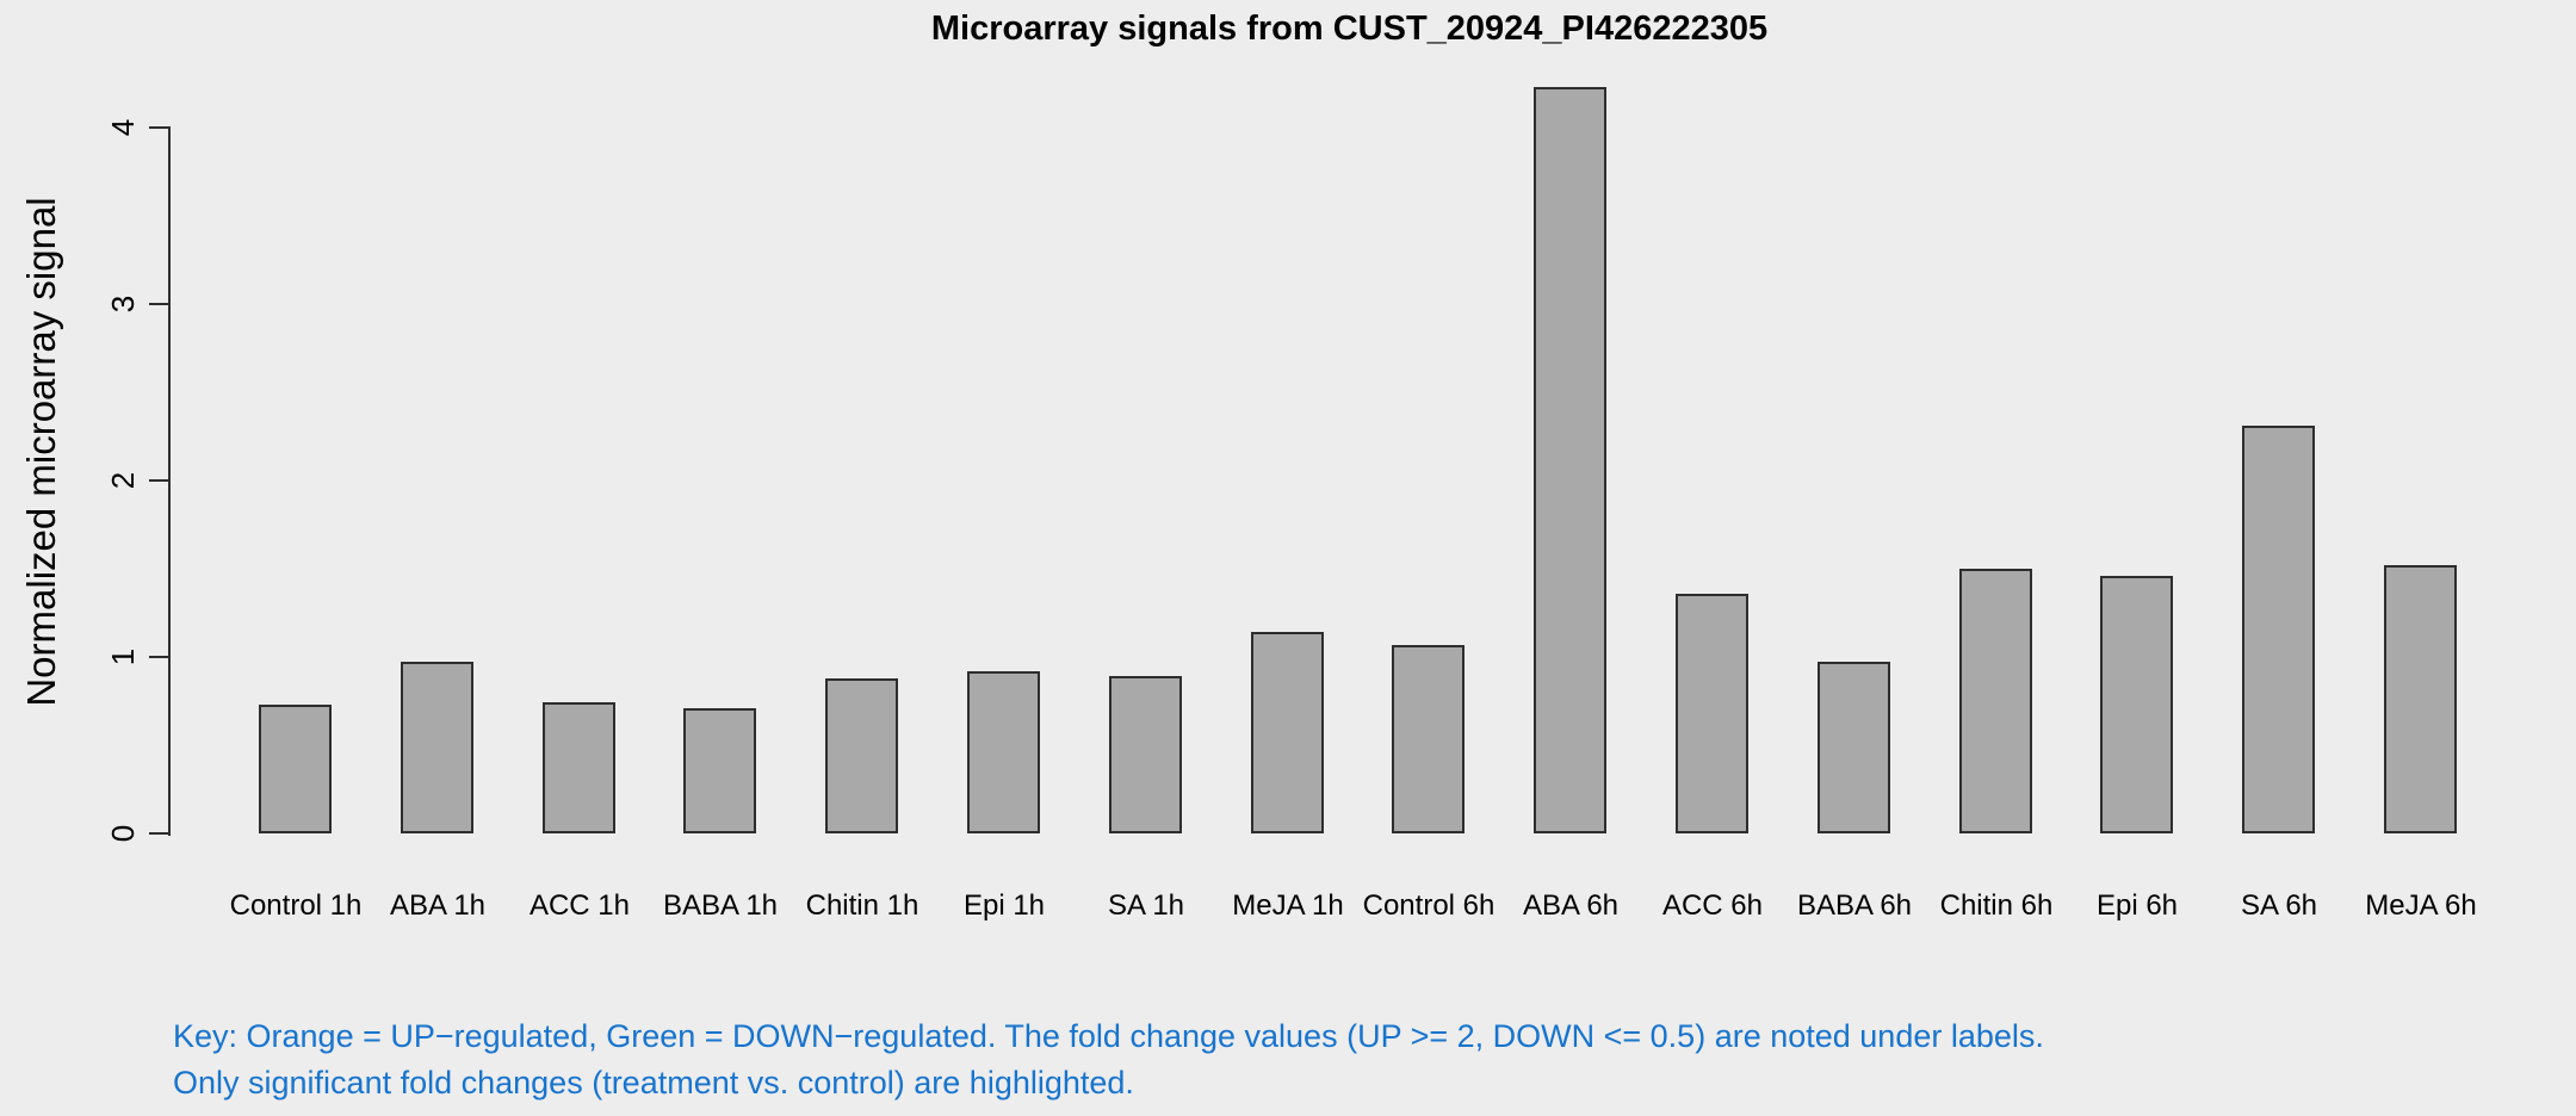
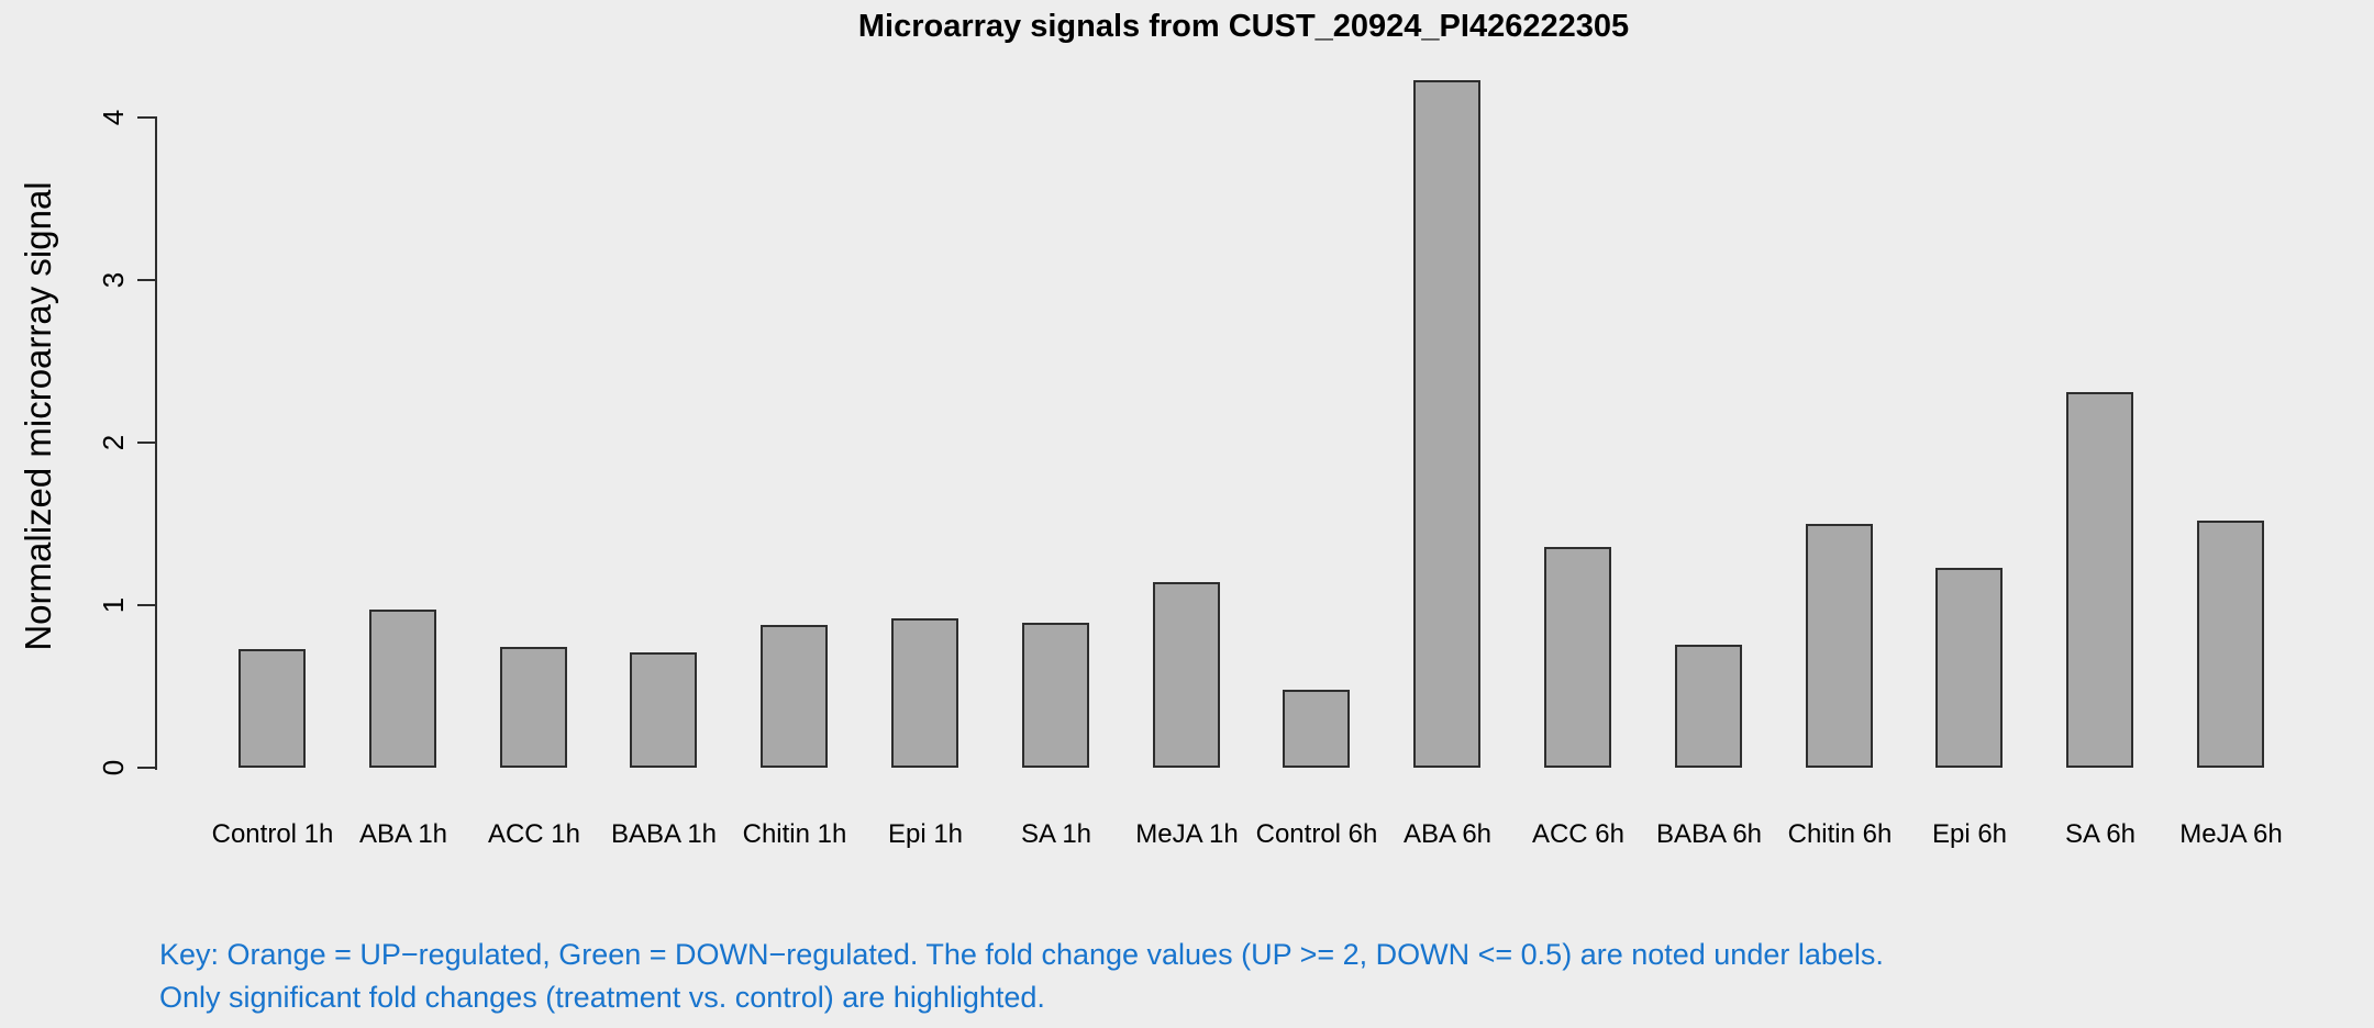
Control 6h: 1.07 -> 0.48
BABA 6h: 0.97 -> 0.76
Epi 6h: 1.46 -> 1.23
